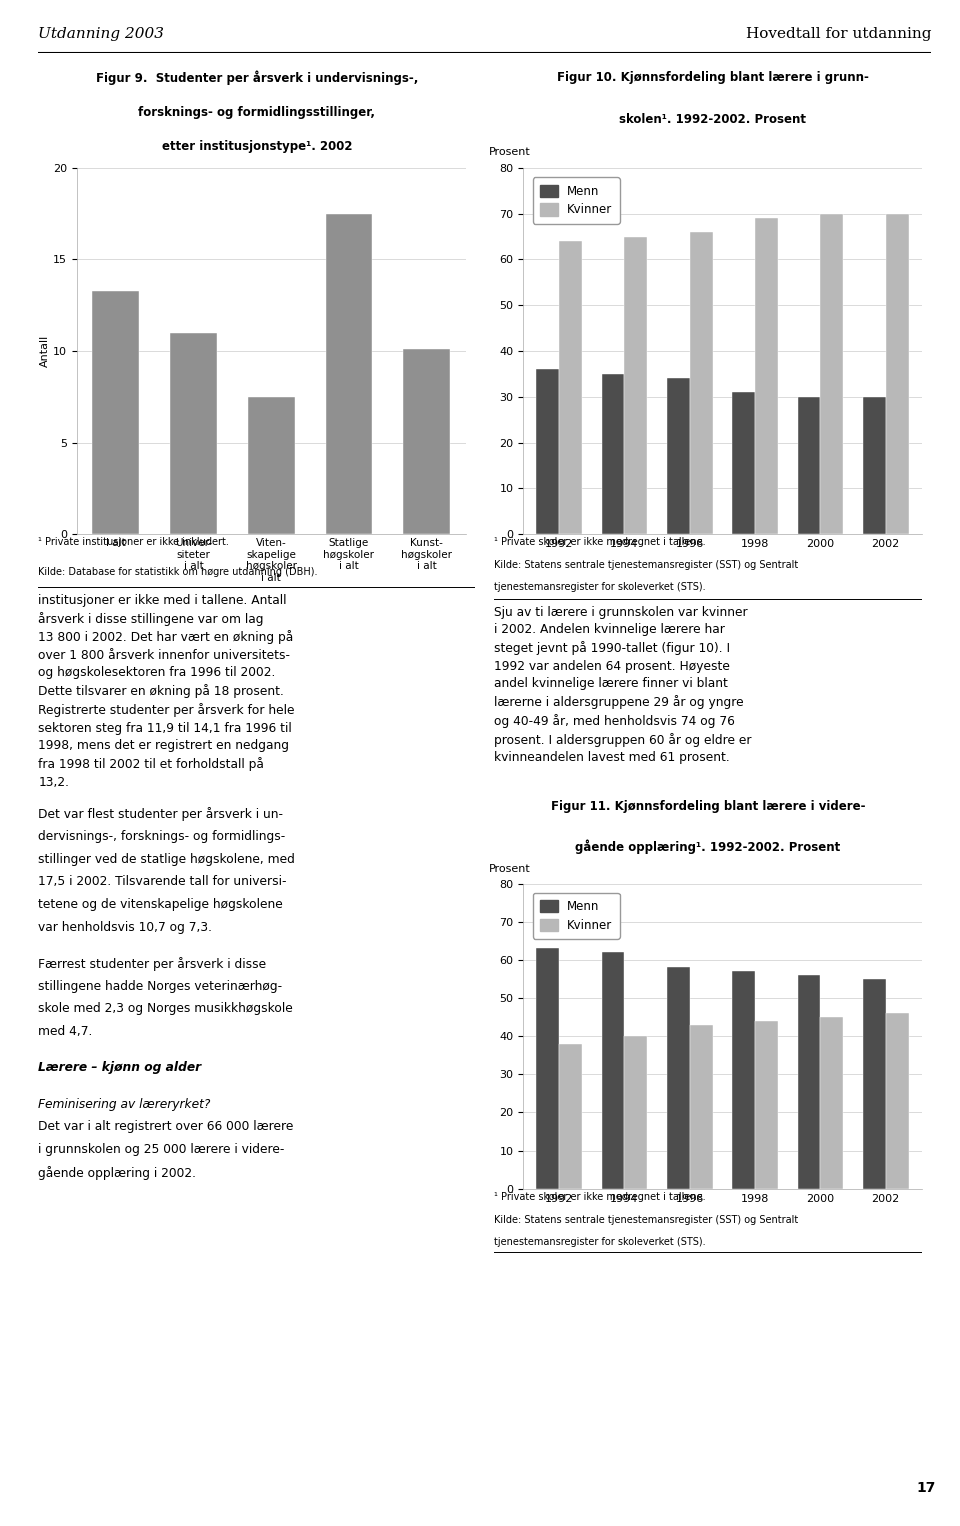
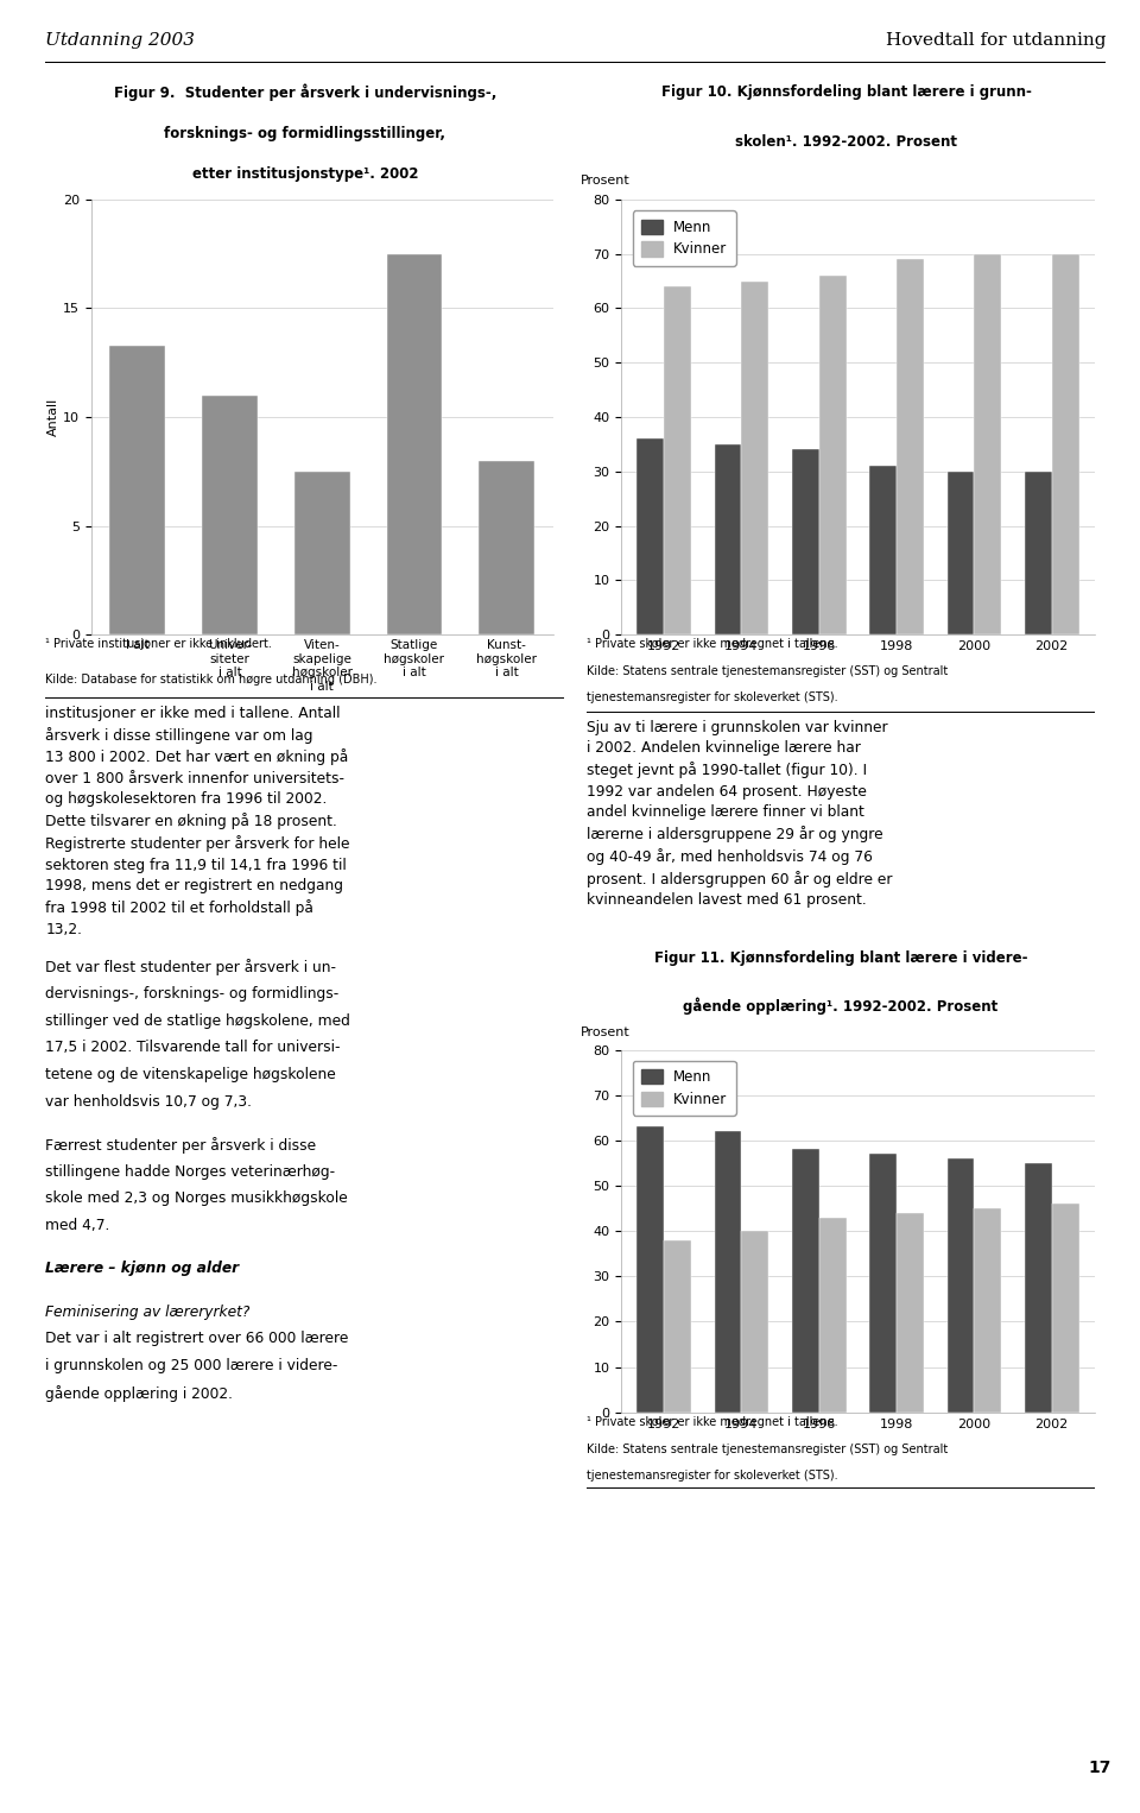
Kunst- høgskoler i alt: 10.1 -> 8.0
